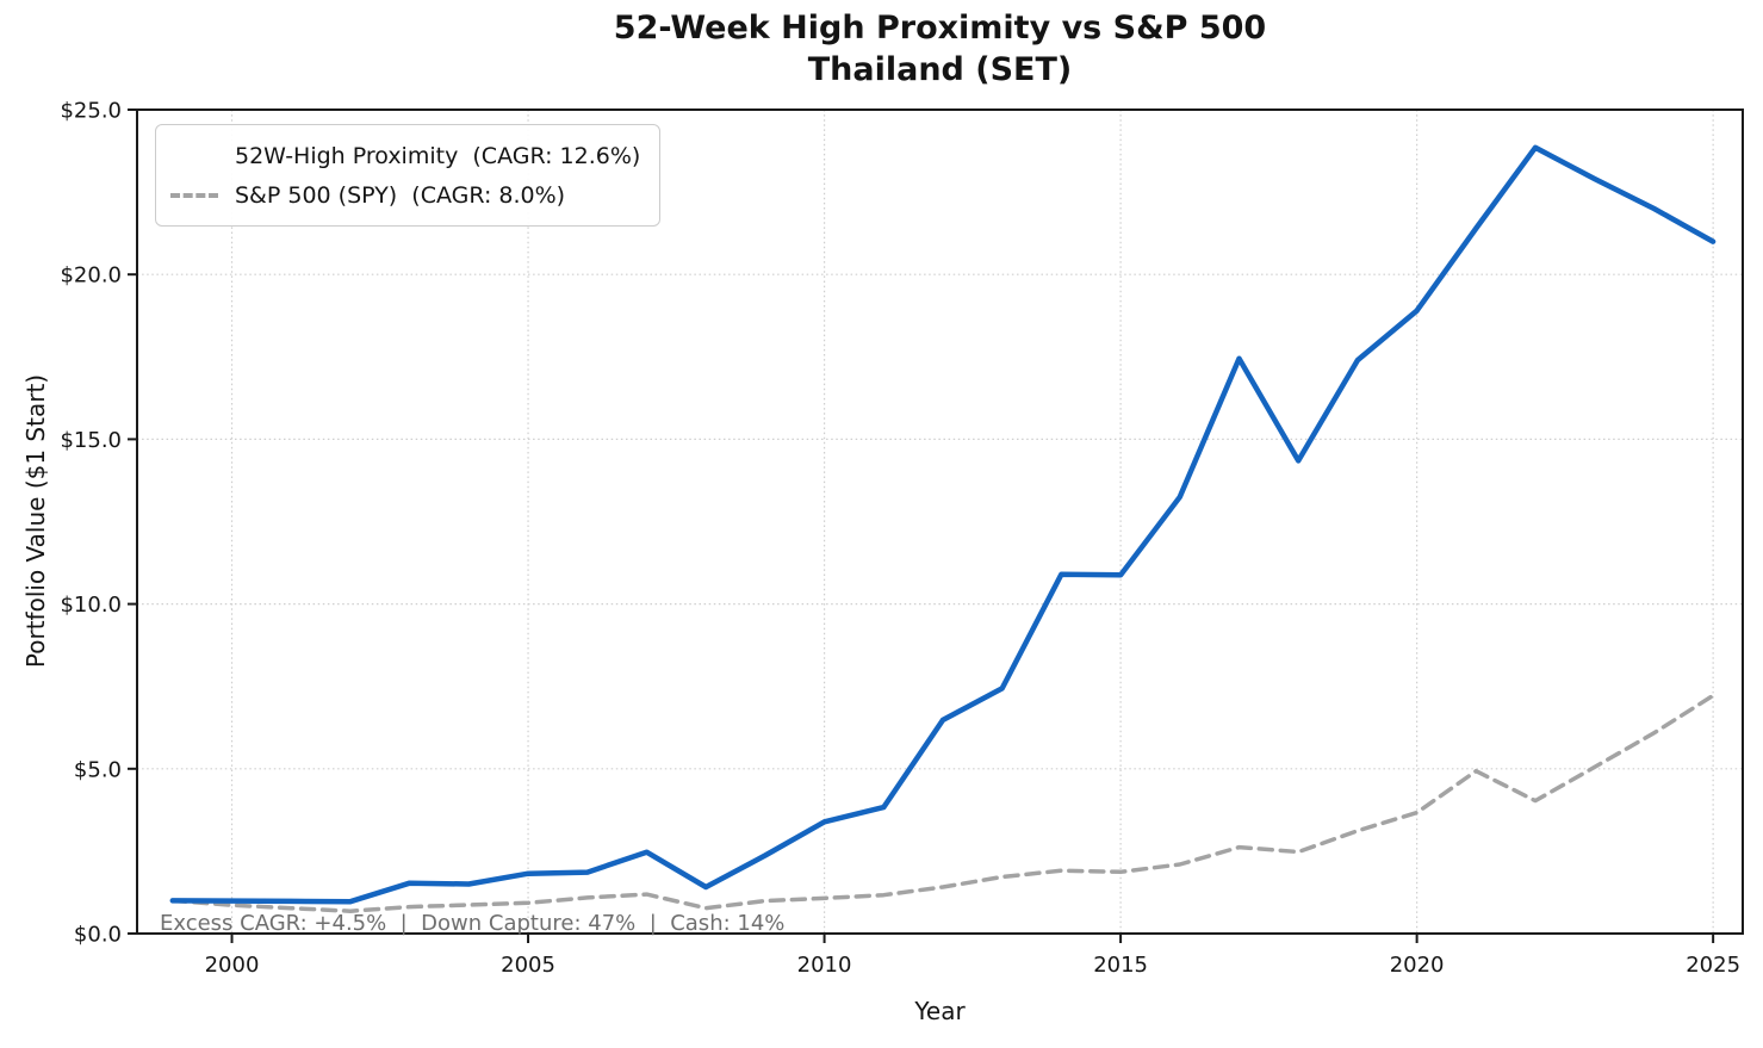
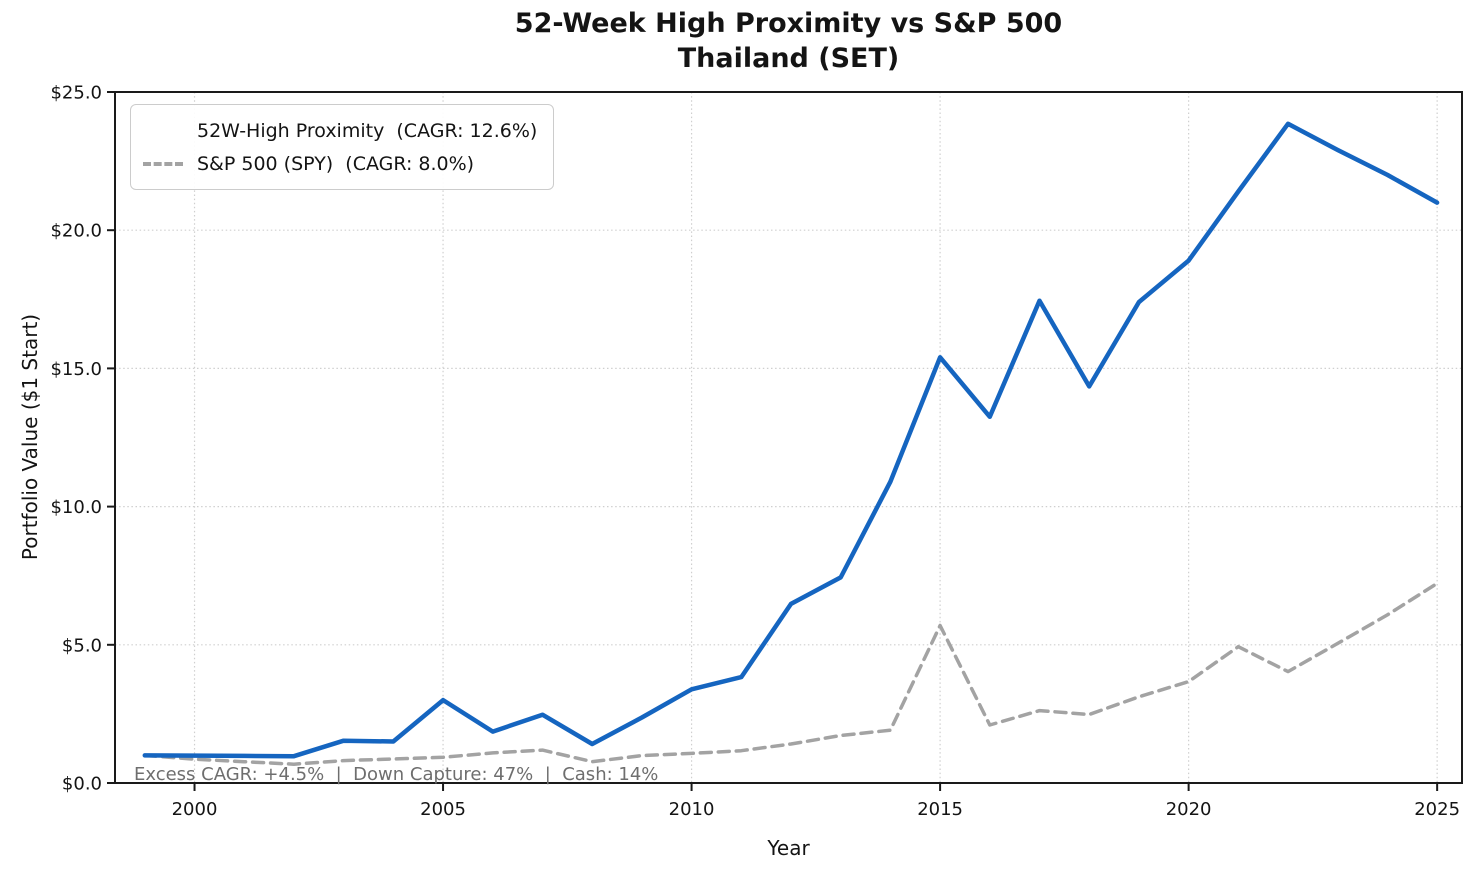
52W-High Proximity (CAGR: 12.6%)/2005: $1.8 -> $3.0
52W-High Proximity (CAGR: 12.6%)/2015: $10.9 -> $15.4
S&P 500 (SPY) (CAGR: 8.0%)/2015: $1.9 -> $5.7
